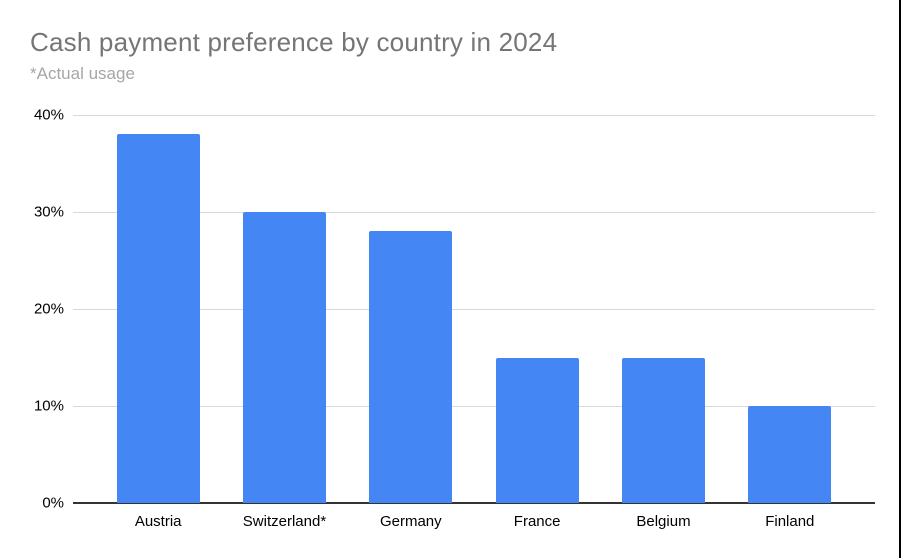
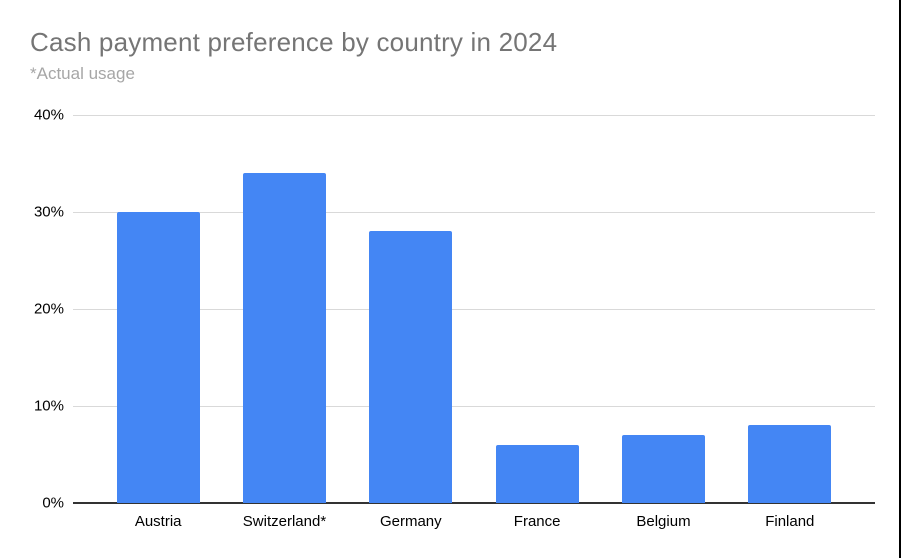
Austria: 38% -> 30%
Switzerland*: 30% -> 34%
France: 15% -> 6%
Belgium: 15% -> 7%
Finland: 10% -> 8%
